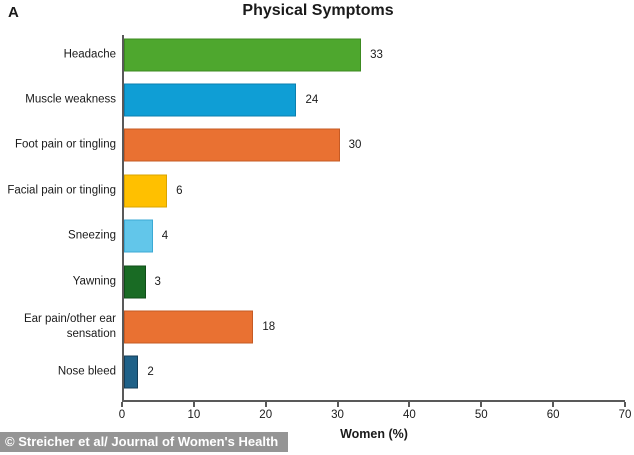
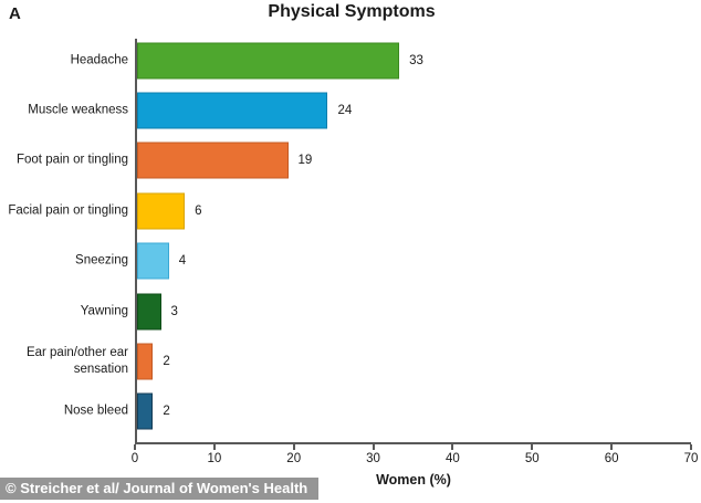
Foot pain or tingling: 30 -> 19
Ear pain/other ear sensation: 18 -> 2
